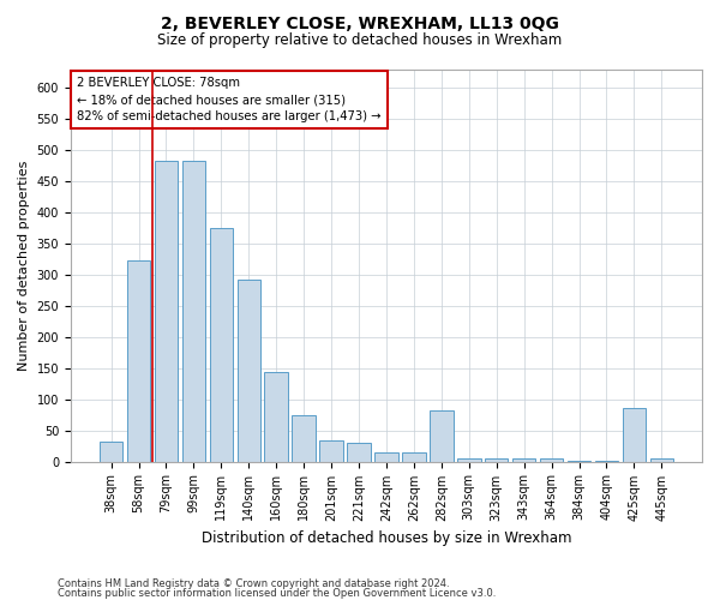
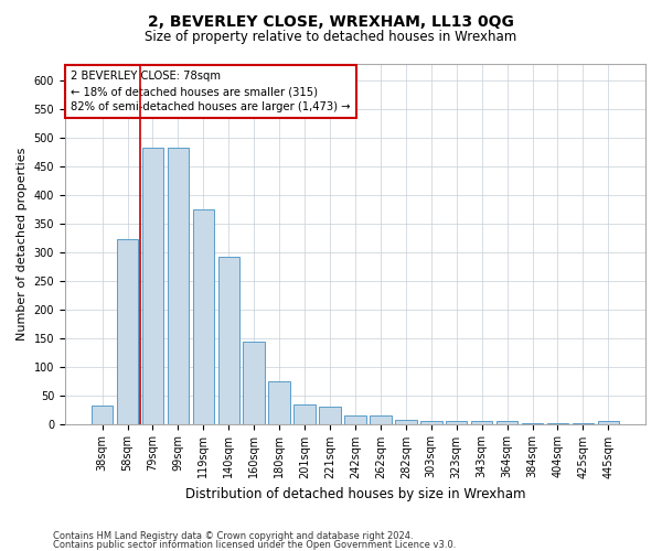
282sqm: 82 -> 7
425sqm: 86 -> 1
